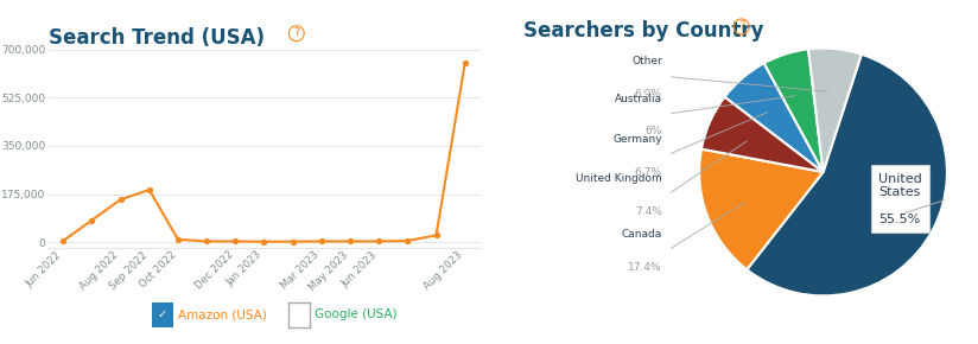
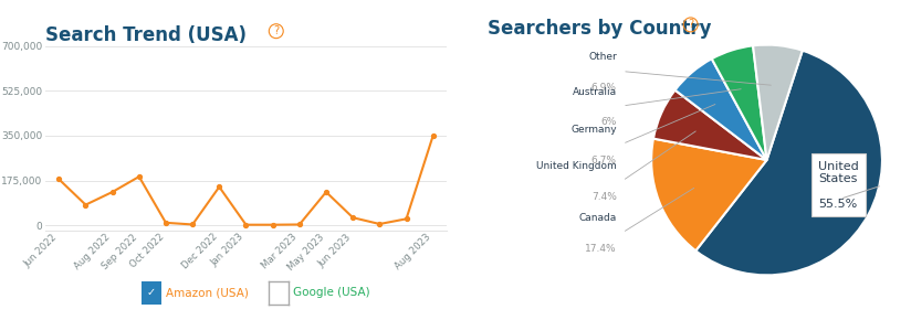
Jun 2022: 5,000 -> 180,000
Aug 2022: 155,000 -> 130,000
Dec 2022: 3,000 -> 150,000
May 2023: 3,000 -> 130,000
Jun 2023: 3,000 -> 30,000
Aug 2023: 650,000 -> 350,000
